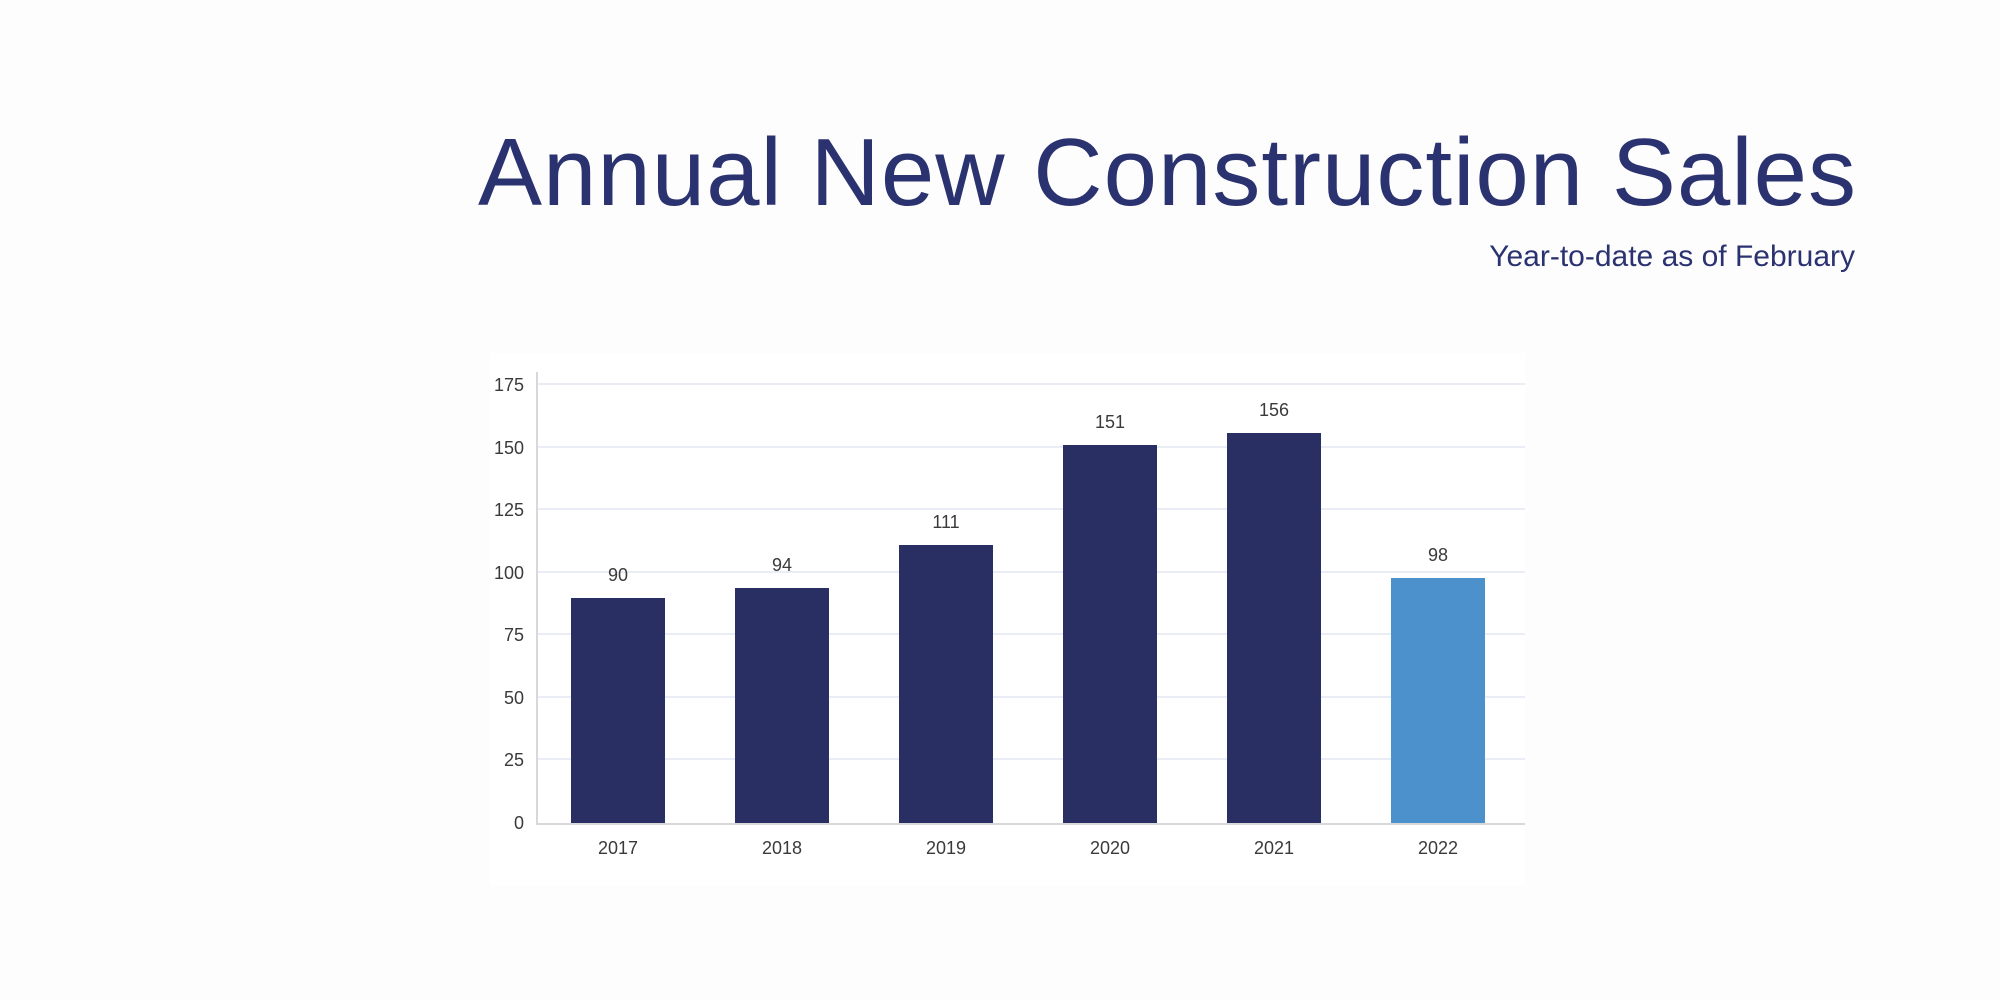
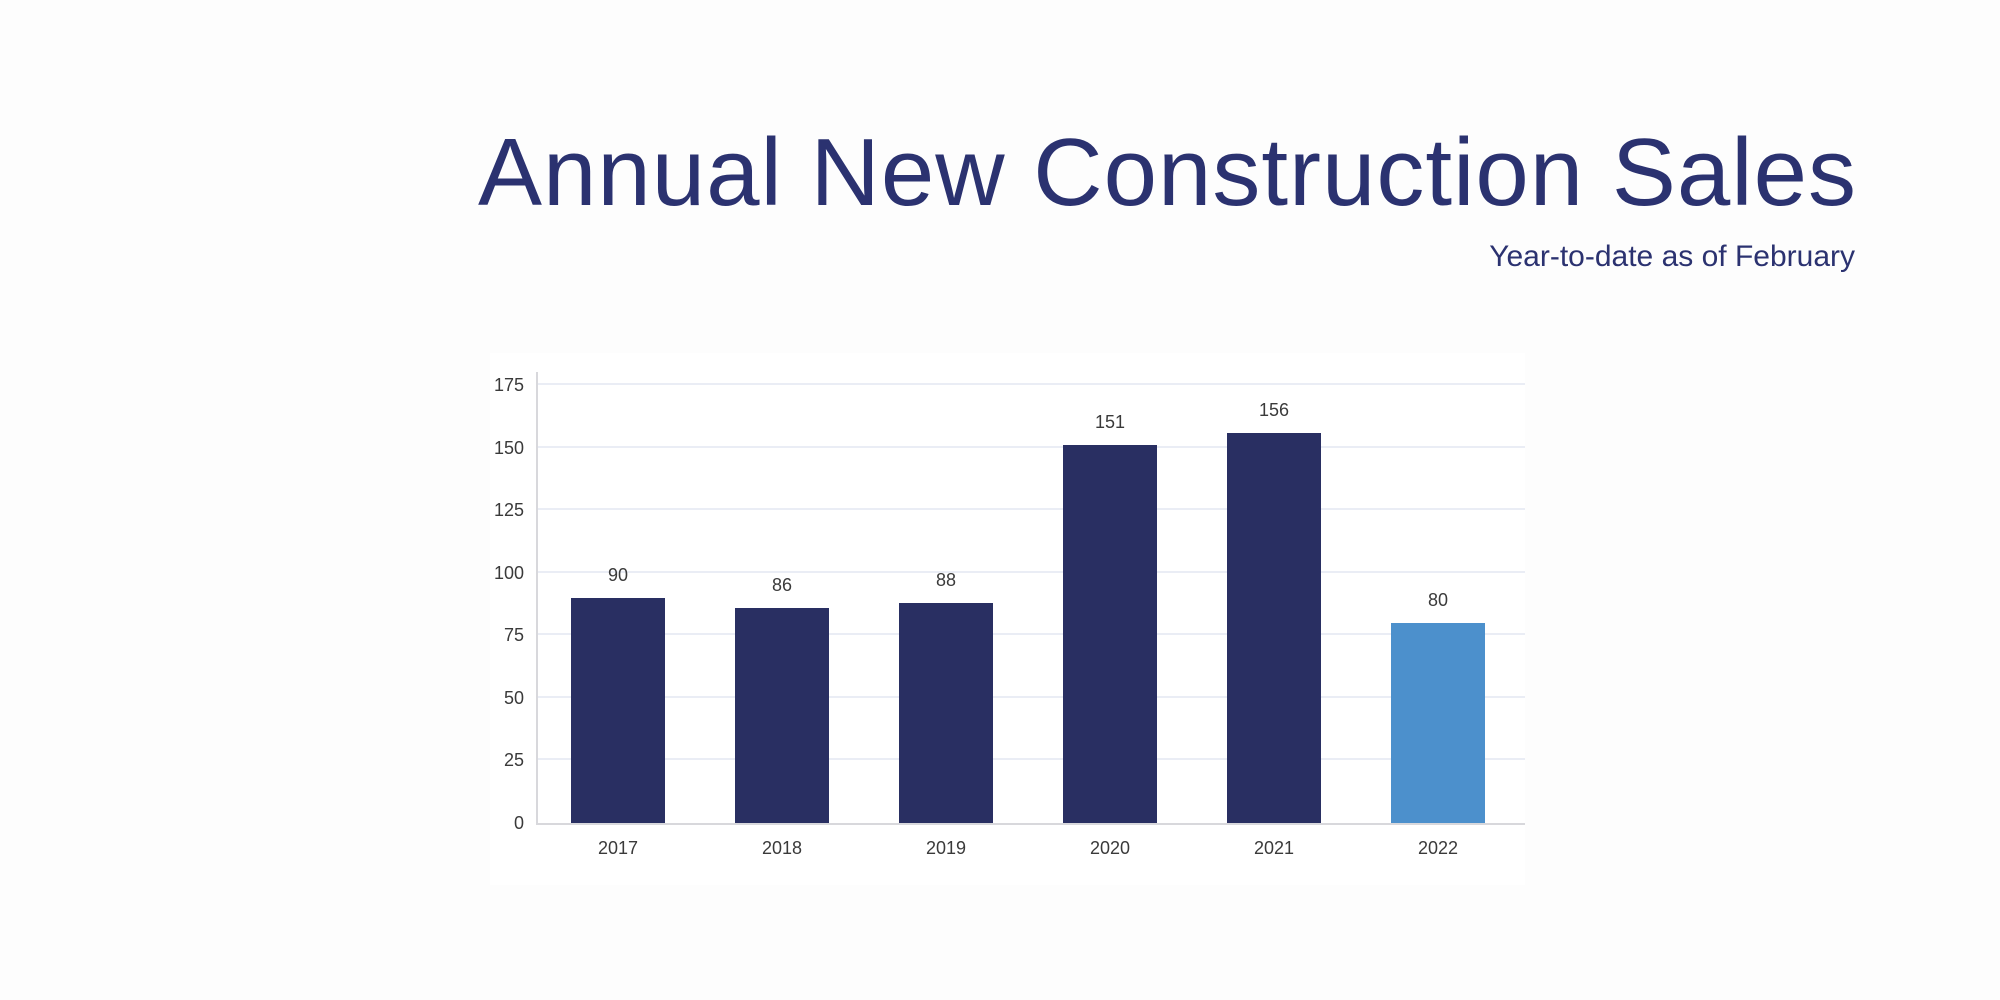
2018: 94 -> 86
2019: 111 -> 88
2022: 98 -> 80
